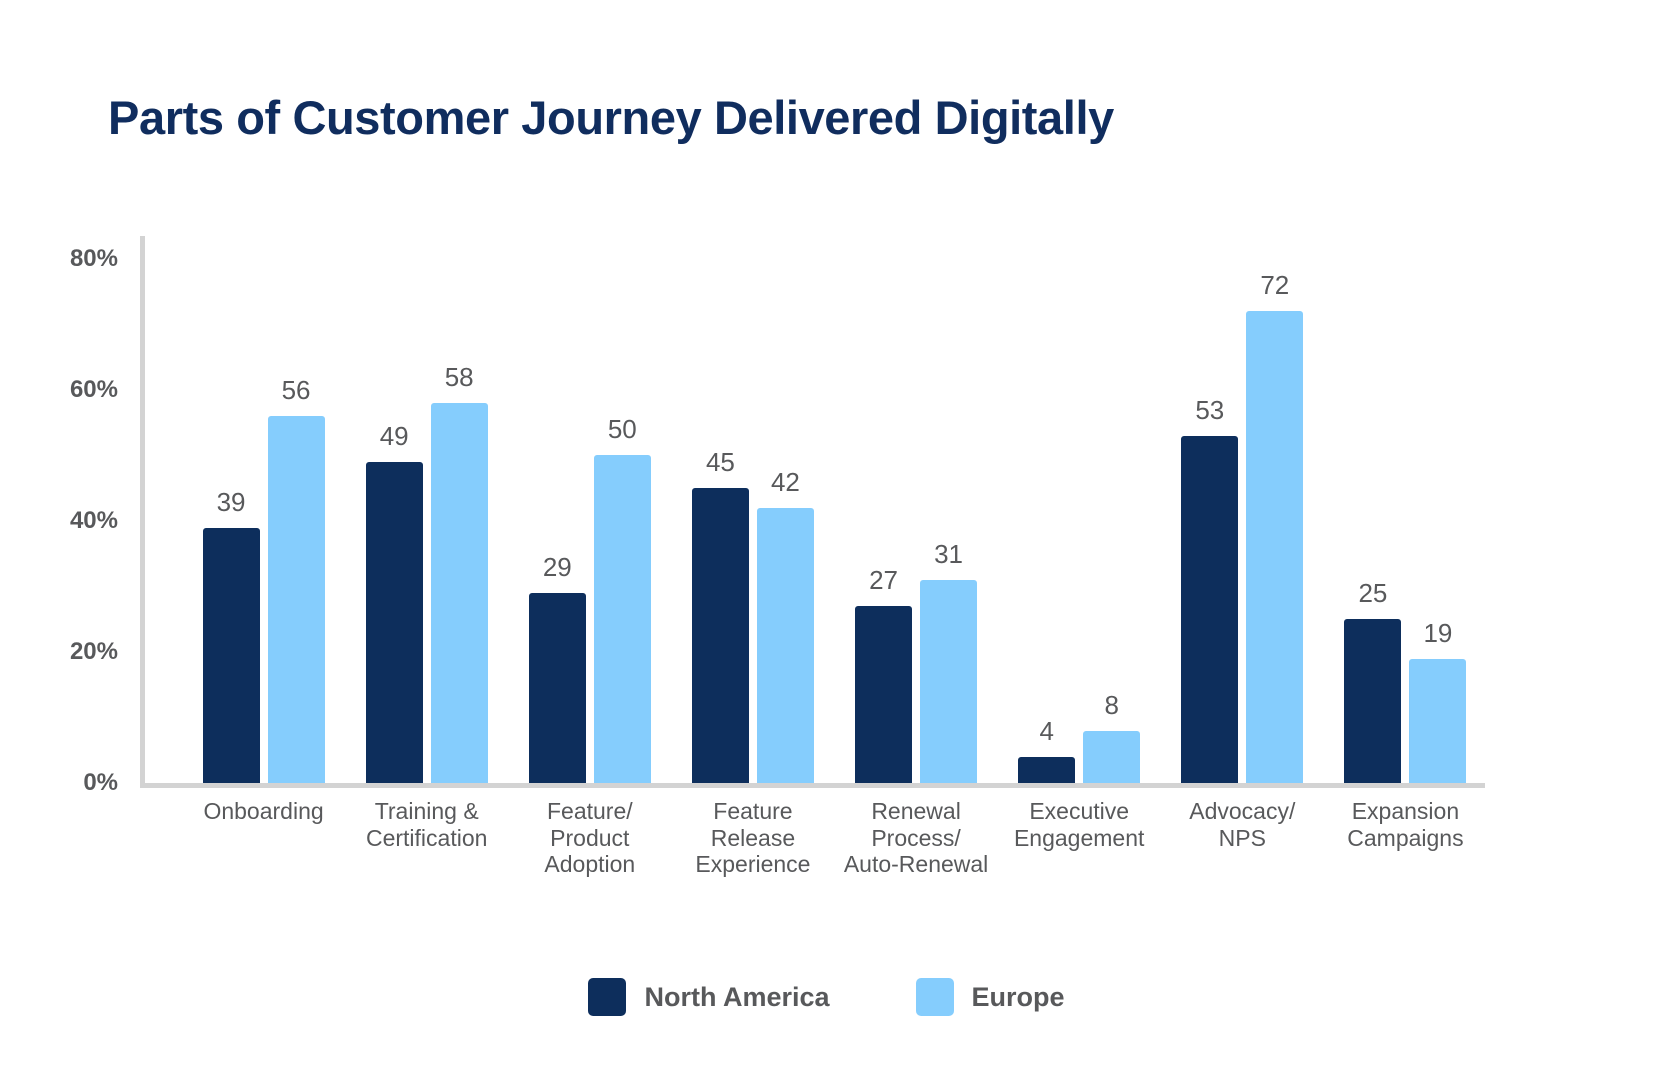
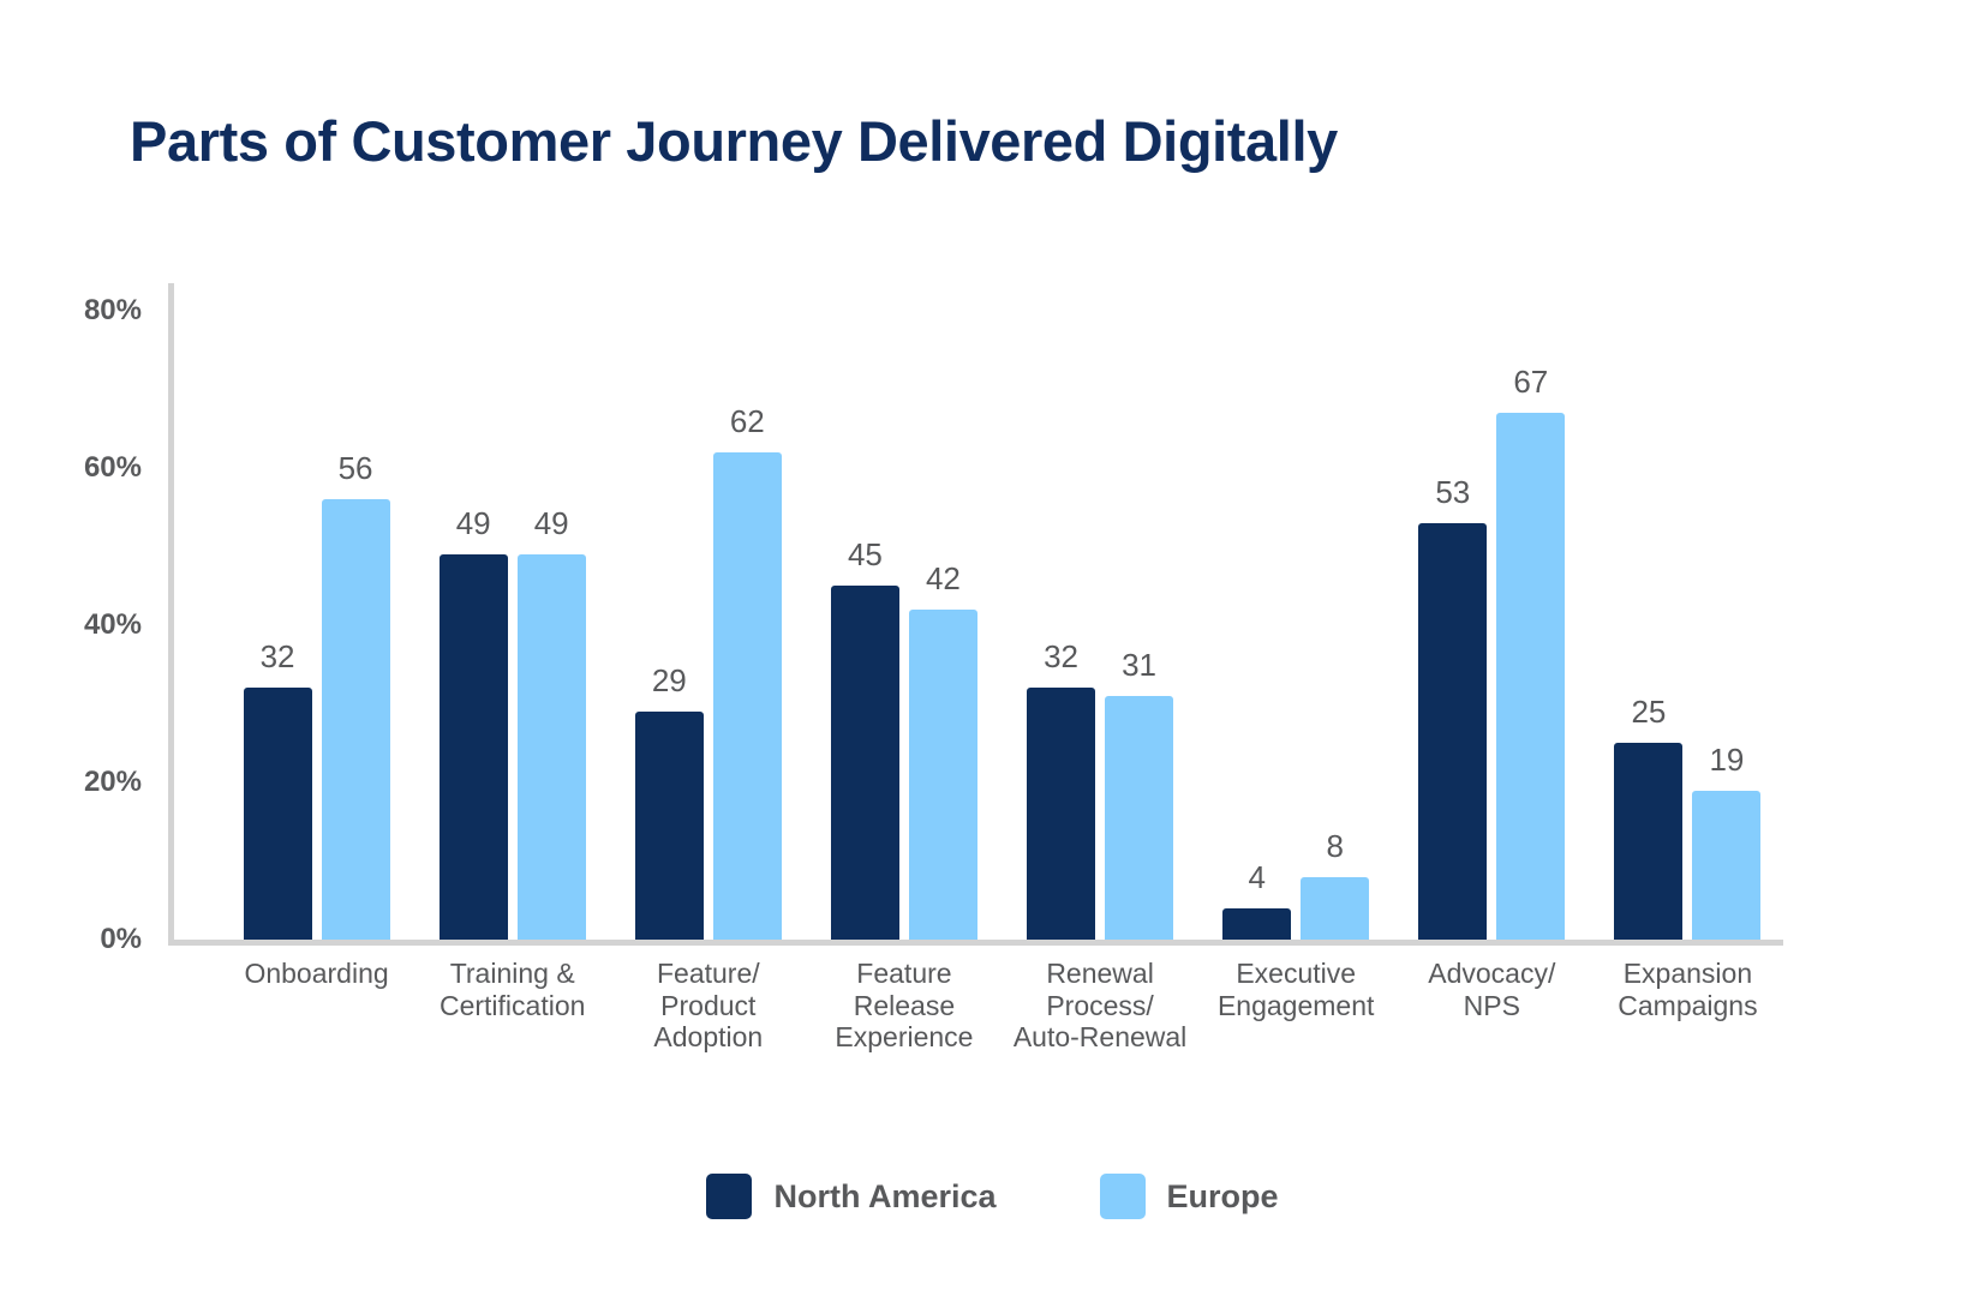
North America/Onboarding: 39 -> 32
Europe/Training & Certification: 58 -> 49
Europe/Feature/ Product Adoption: 50 -> 62
North America/Renewal Process/ Auto-Renewal: 27 -> 32
Europe/Advocacy/ NPS: 72 -> 67
